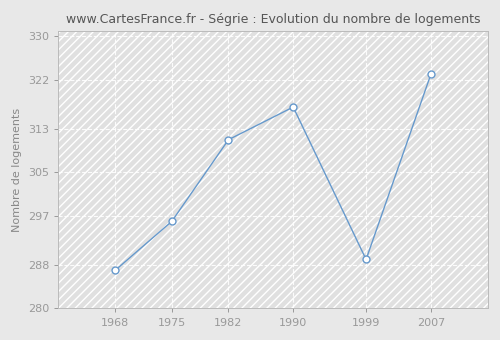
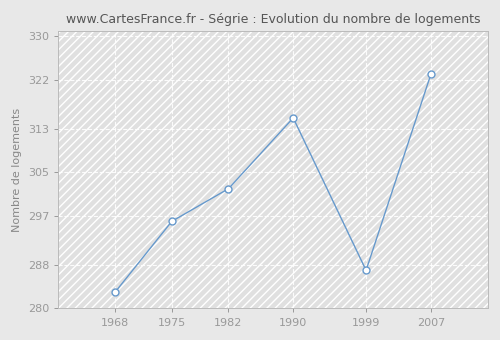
1968: 287 -> 283
1982: 311 -> 302
1990: 317 -> 315
1999: 289 -> 287
